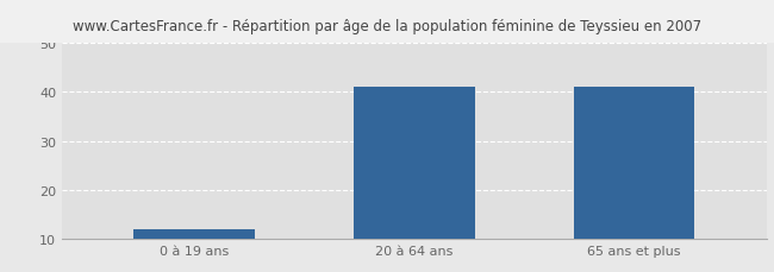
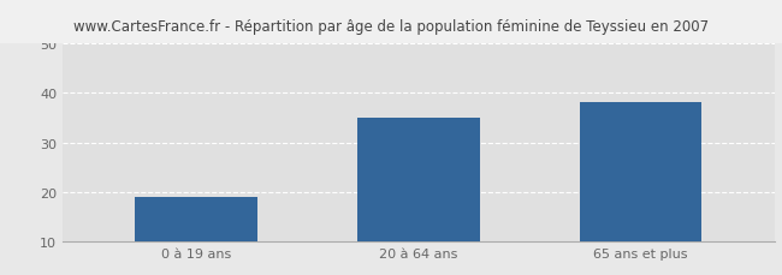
0 à 19 ans: 12 -> 19
20 à 64 ans: 41 -> 35
65 ans et plus: 41 -> 38
